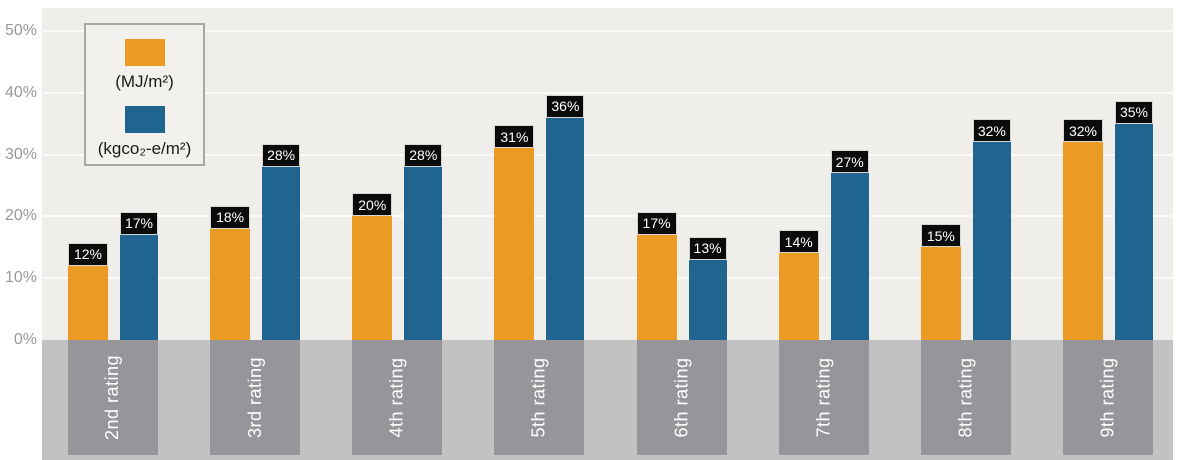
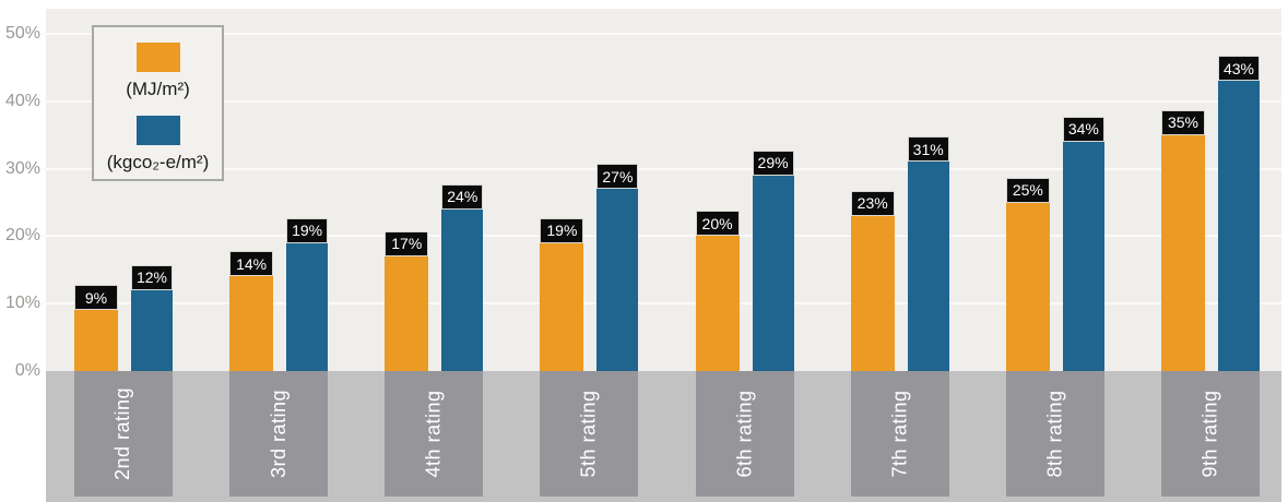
(MJ/m²)/2nd rating: 12% -> 9%
(kgco₂-e/m²)/2nd rating: 17% -> 12%
(MJ/m²)/3rd rating: 18% -> 14%
(kgco₂-e/m²)/3rd rating: 28% -> 19%
(MJ/m²)/4th rating: 20% -> 17%
(kgco₂-e/m²)/4th rating: 28% -> 24%
(MJ/m²)/5th rating: 31% -> 19%
(kgco₂-e/m²)/5th rating: 36% -> 27%
(MJ/m²)/6th rating: 17% -> 20%
(kgco₂-e/m²)/6th rating: 13% -> 29%
(MJ/m²)/7th rating: 14% -> 23%
(kgco₂-e/m²)/7th rating: 27% -> 31%
(MJ/m²)/8th rating: 15% -> 25%
(kgco₂-e/m²)/8th rating: 32% -> 34%
(MJ/m²)/9th rating: 32% -> 35%
(kgco₂-e/m²)/9th rating: 35% -> 43%
